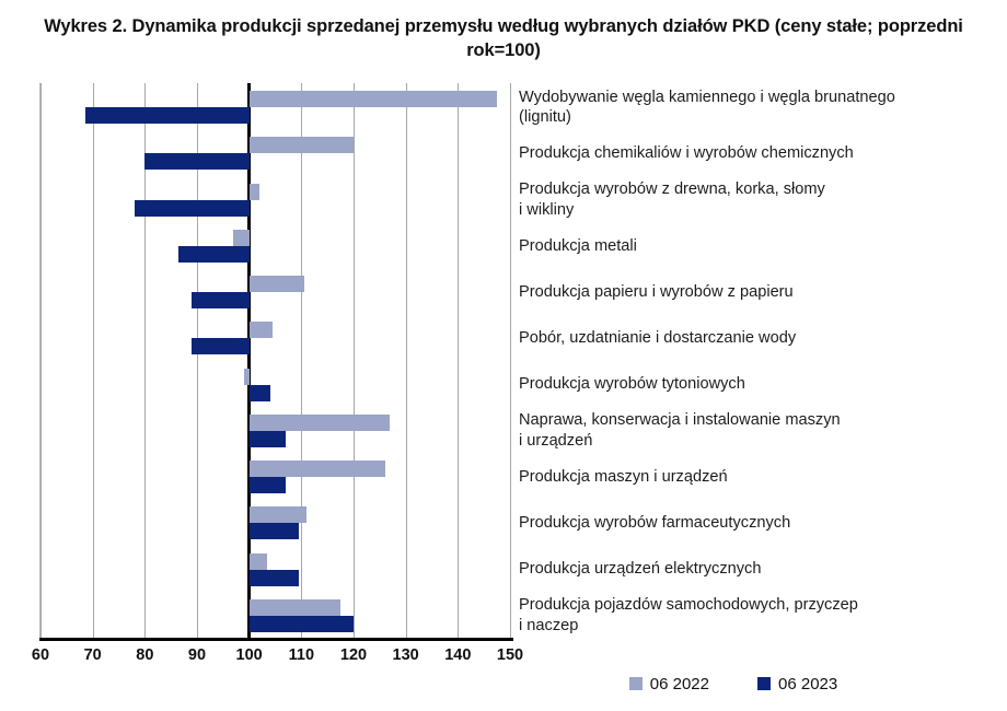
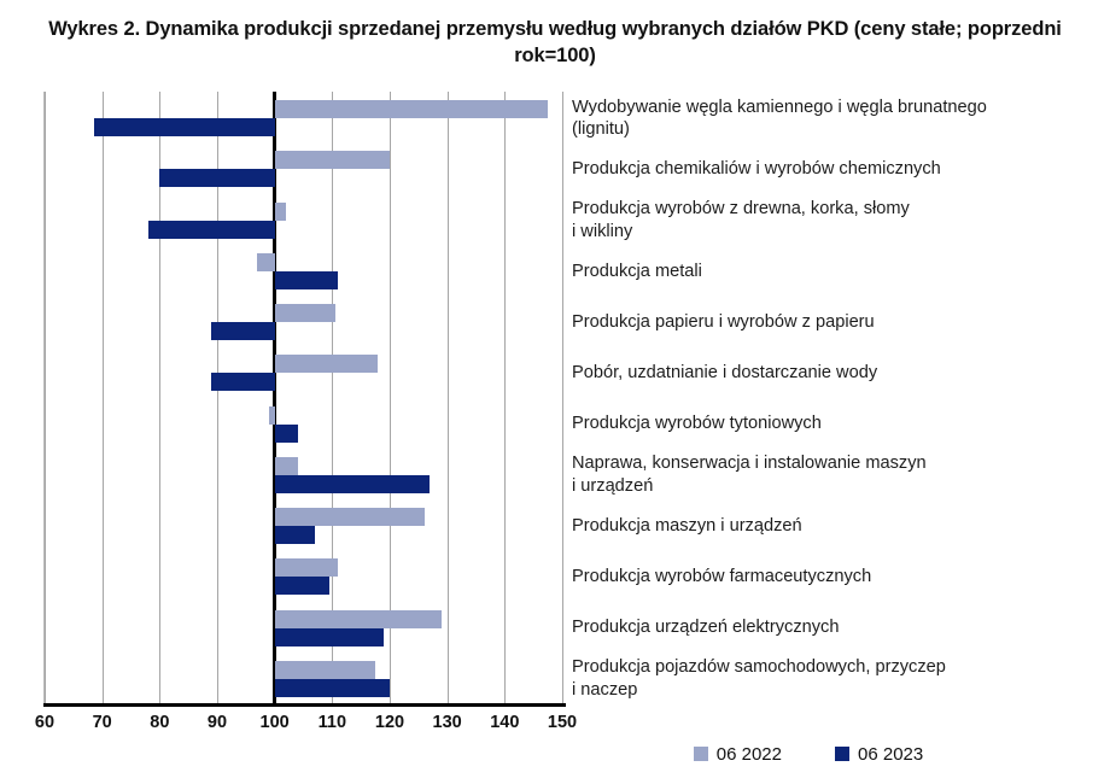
06 2023/Produkcja metali: 86 -> 111
06 2022/Pobór, uzdatnianie i dostarczanie wody: 104 -> 118
06 2022/Naprawa, konserwacja i instalowanie maszyn i urządzeń: 127 -> 104
06 2023/Naprawa, konserwacja i instalowanie maszyn i urządzeń: 107 -> 127
06 2022/Produkcja urządzeń elektrycznych: 104 -> 129
06 2023/Produkcja urządzeń elektrycznych: 110 -> 119
